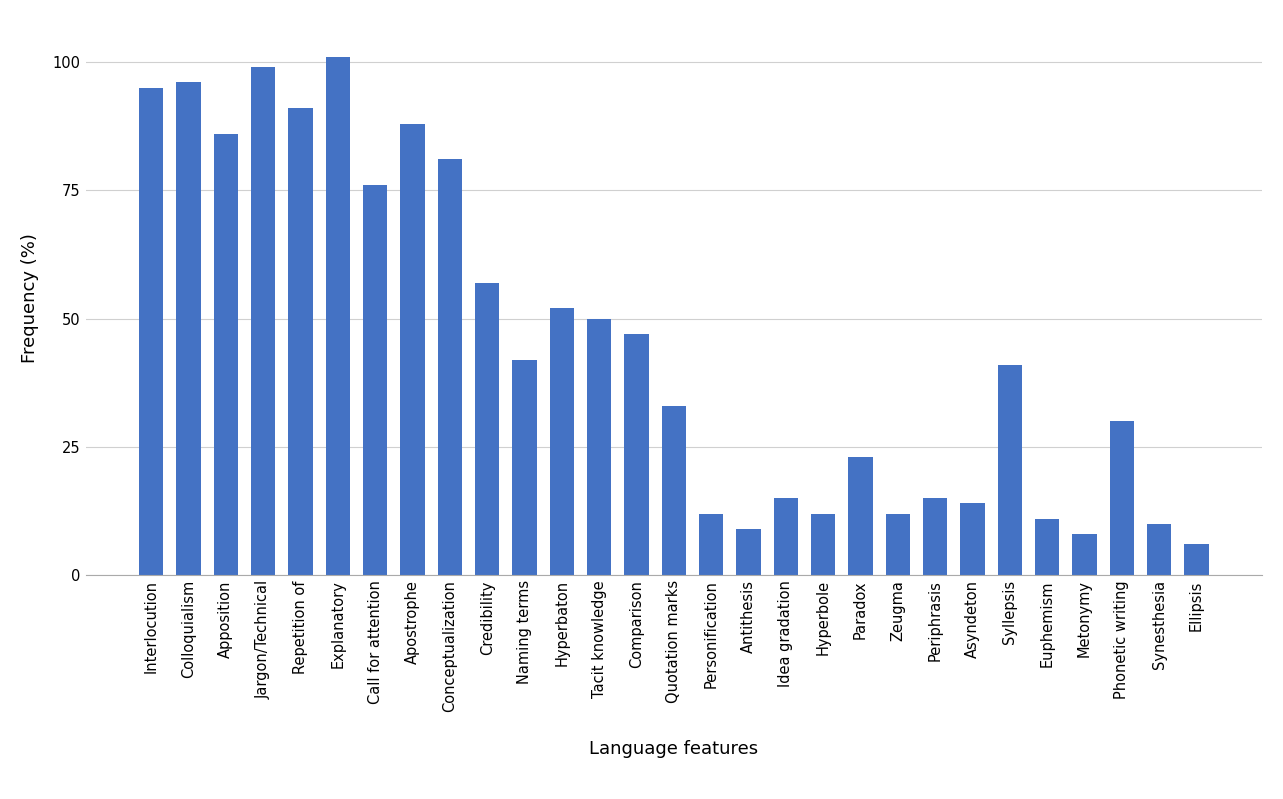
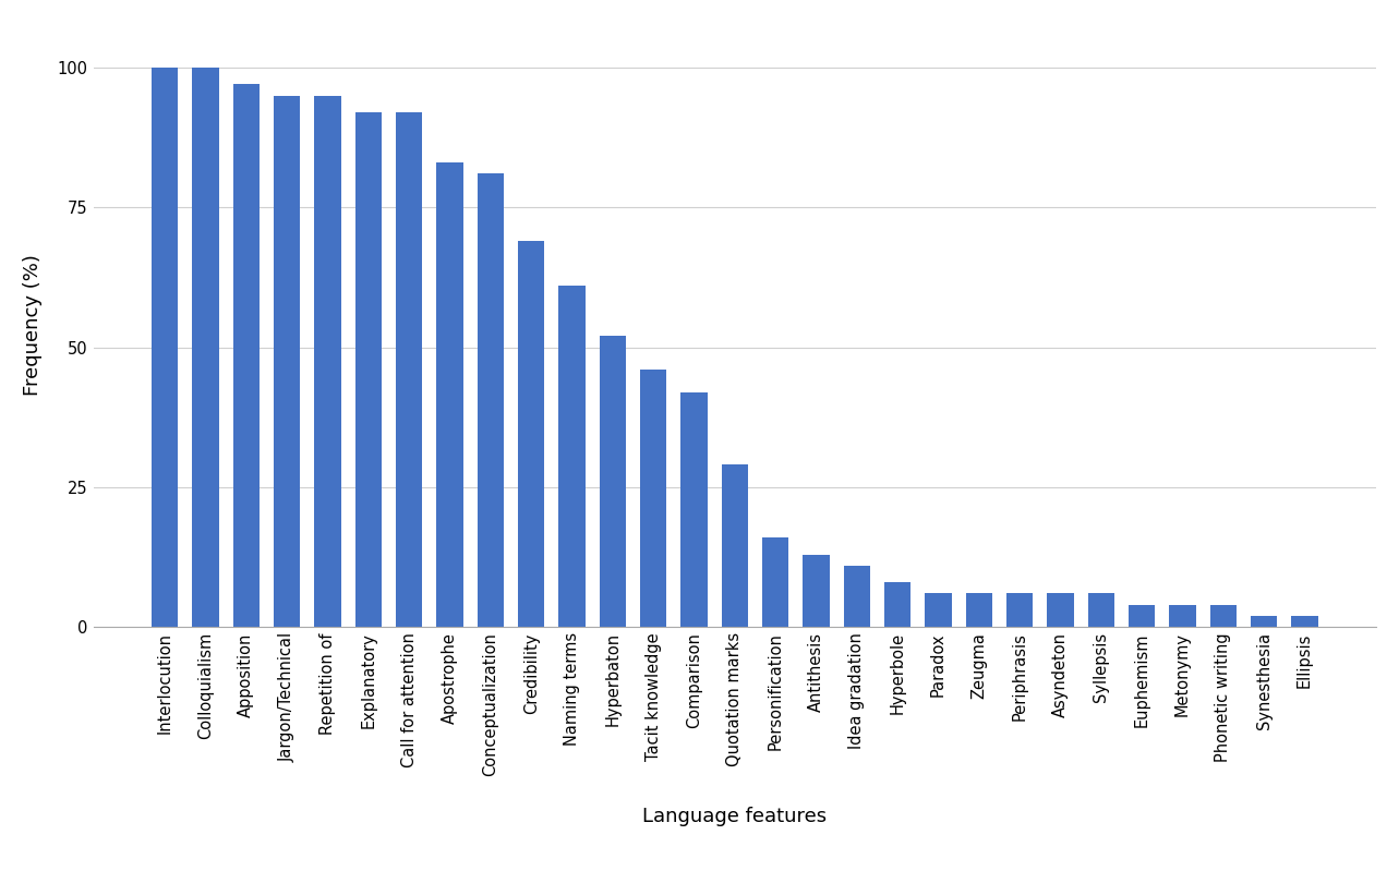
Interlocution: 95 -> 100
Colloquialism: 96 -> 100
Apposition: 86 -> 97
Jargon/Technical: 99 -> 95
Repetition of: 91 -> 95
Explanatory: 101 -> 92
Call for attention: 76 -> 92
Apostrophe: 88 -> 83
Credibility: 57 -> 69
Naming terms: 42 -> 61
Tacit knowledge: 50 -> 46
Comparison: 47 -> 42
Quotation marks: 33 -> 29
Personification: 12 -> 16
Antithesis: 9 -> 13
Idea gradation: 15 -> 11
Hyperbole: 12 -> 8
Paradox: 23 -> 6
Zeugma: 12 -> 6
Periphrasis: 15 -> 6
Asyndeton: 14 -> 6
Syllepsis: 41 -> 6
Euphemism: 11 -> 4
Metonymy: 8 -> 4
Phonetic writing: 30 -> 4
Synesthesia: 10 -> 2
Ellipsis: 6 -> 2
